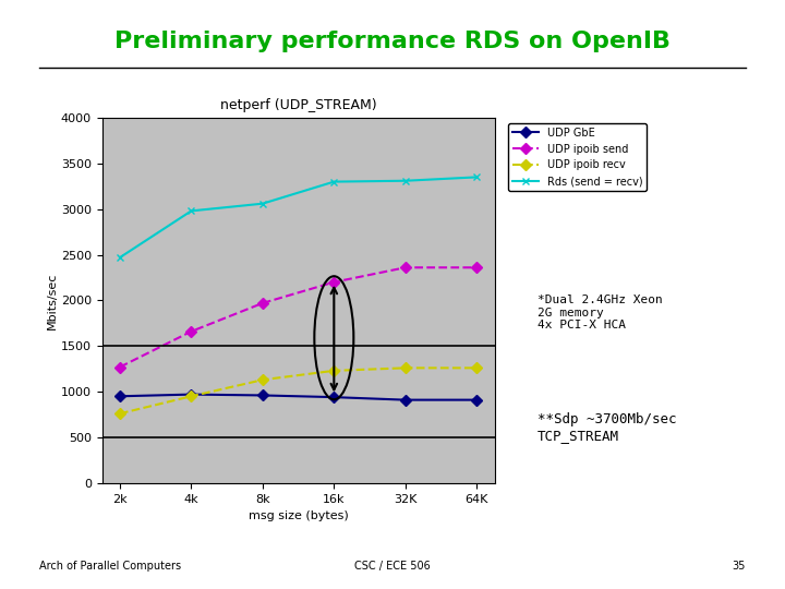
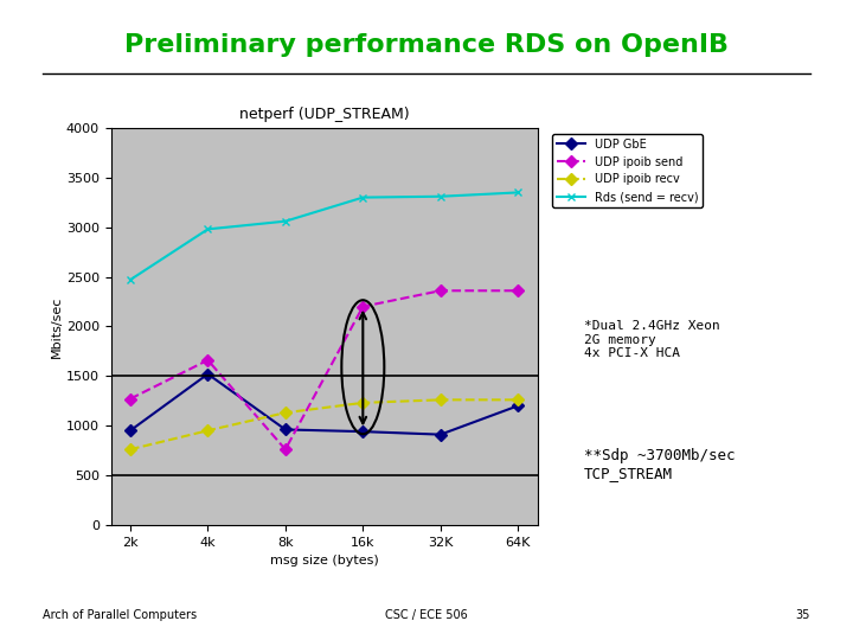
UDP GbE/4k: 970 -> 1520
UDP ipoib send/8k: 1970 -> 760
UDP GbE/64K: 910 -> 1200
